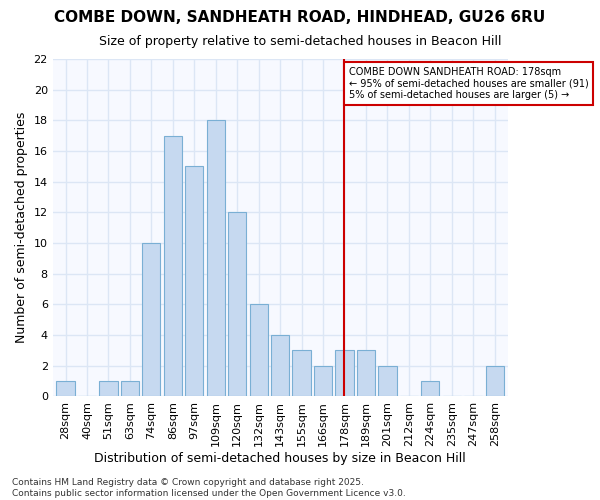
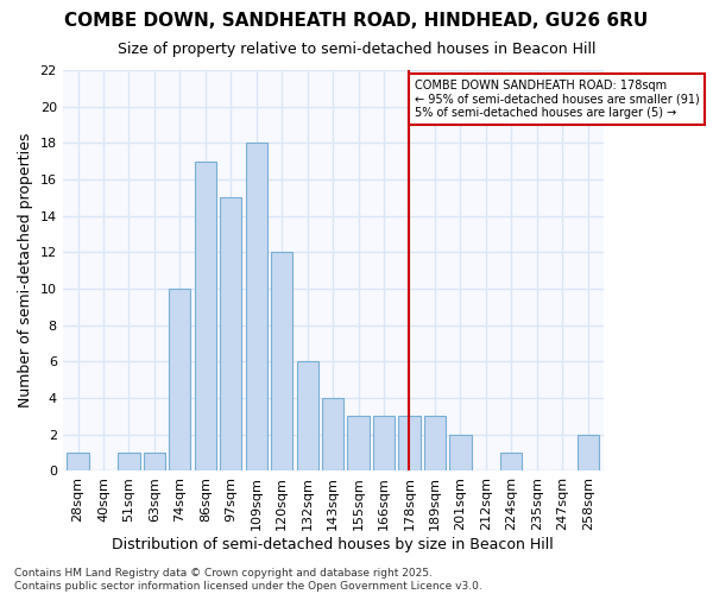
166sqm: 2 -> 3
